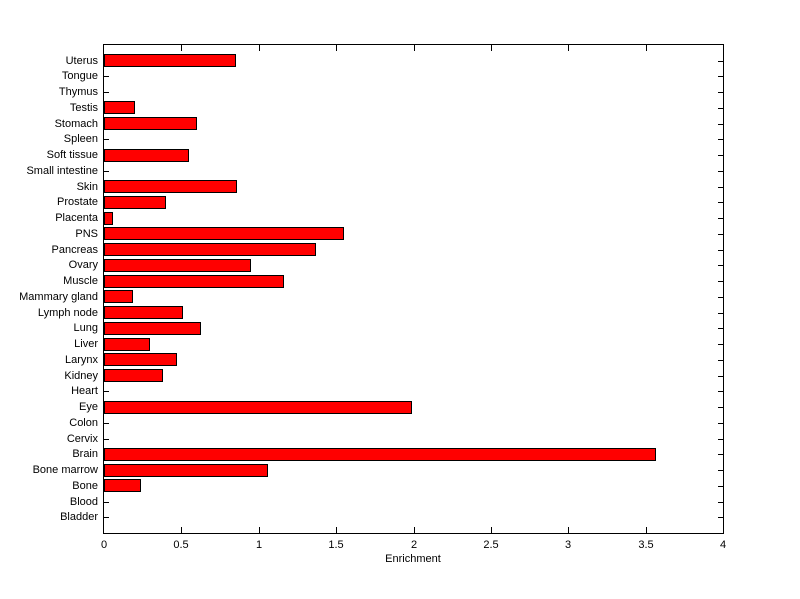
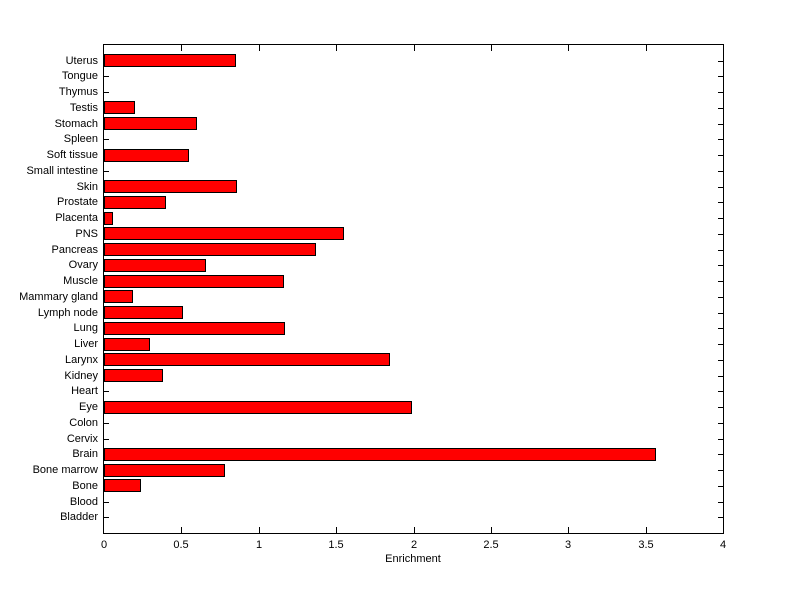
Ovary: 0.95 -> 0.66
Lung: 0.63 -> 1.17
Larynx: 0.47 -> 1.85
Bone marrow: 1.06 -> 0.78
